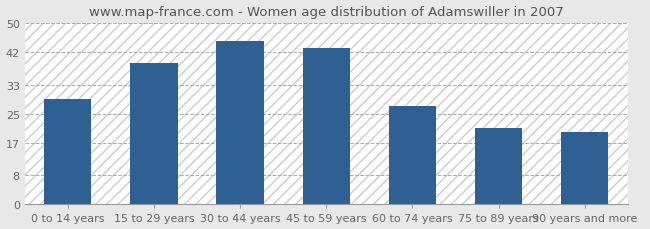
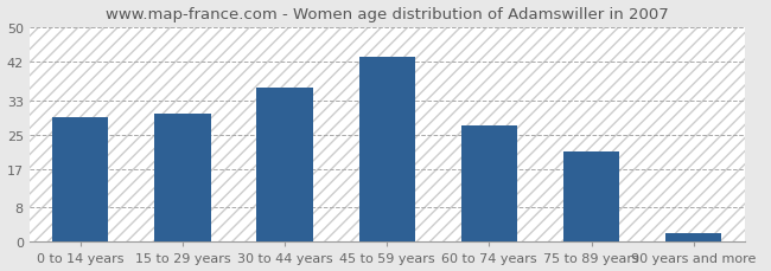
15 to 29 years: 39 -> 30
30 to 44 years: 45 -> 36
90 years and more: 20 -> 2
